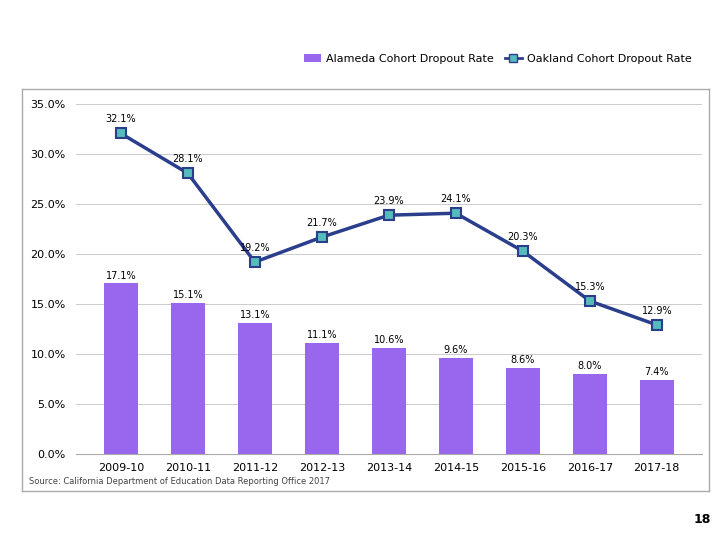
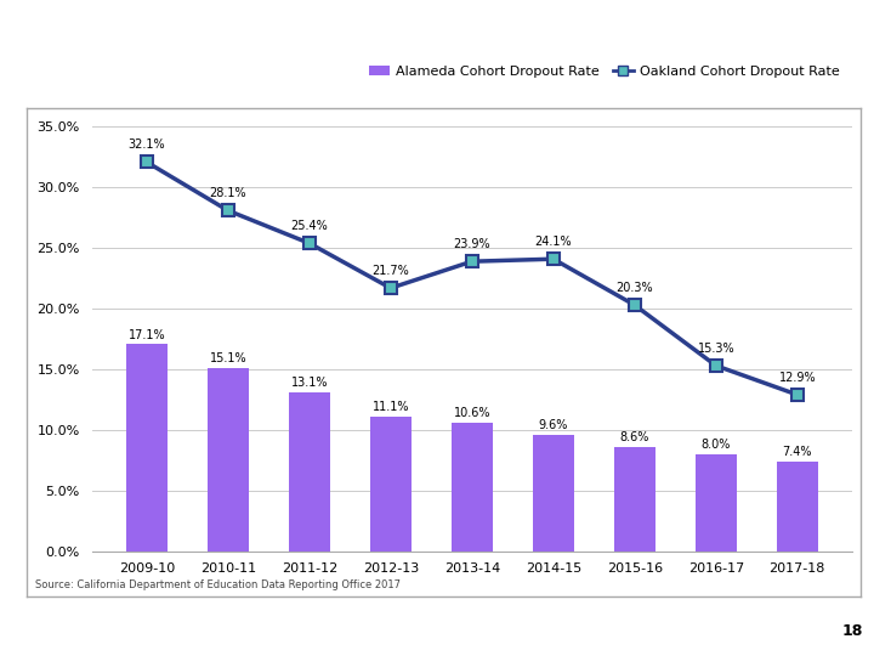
Oakland Cohort Dropout Rate/2011-12: 19.2% -> 25.4%
